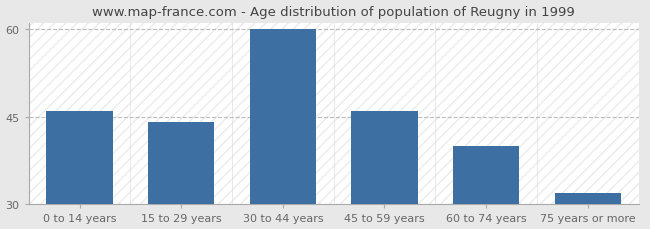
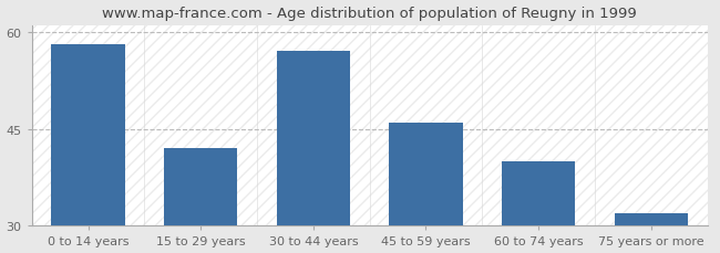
0 to 14 years: 46 -> 58
15 to 29 years: 44 -> 42
30 to 44 years: 60 -> 57
